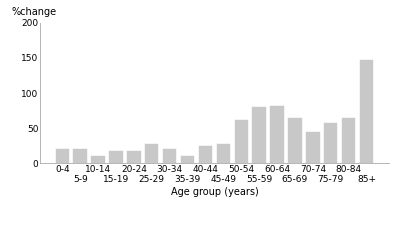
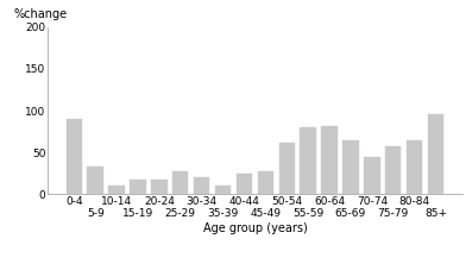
0-4: 20 -> 90
5-9: 20 -> 34
85+: 147 -> 96
